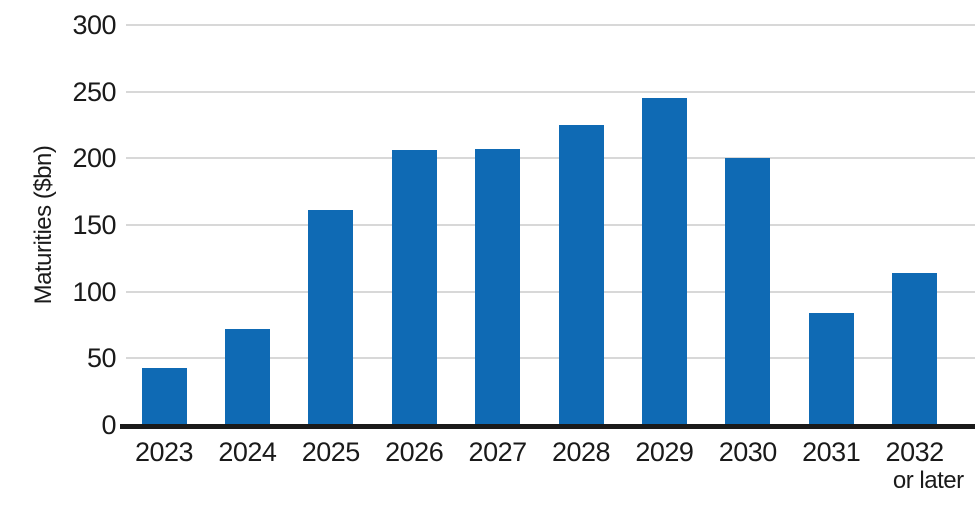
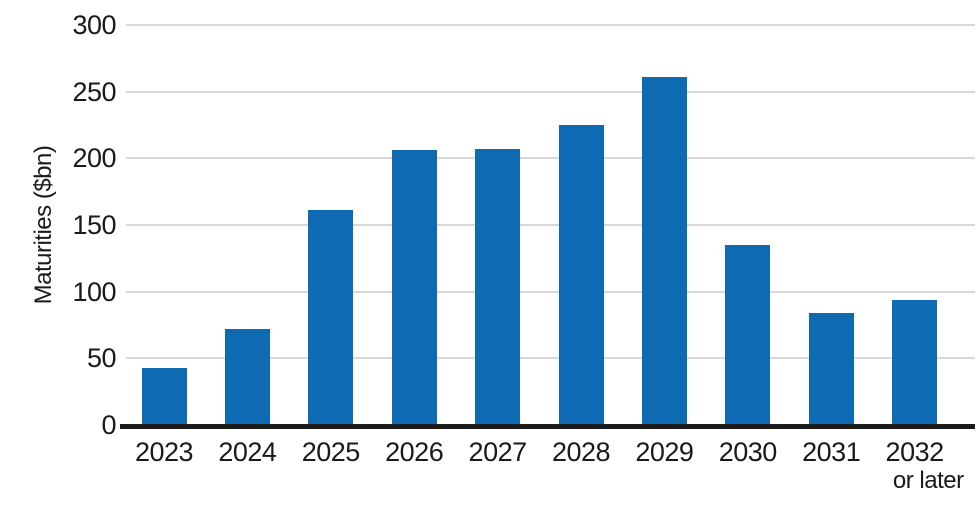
2029: 245 -> 261
2030: 200 -> 135
2032 or later: 114 -> 94
